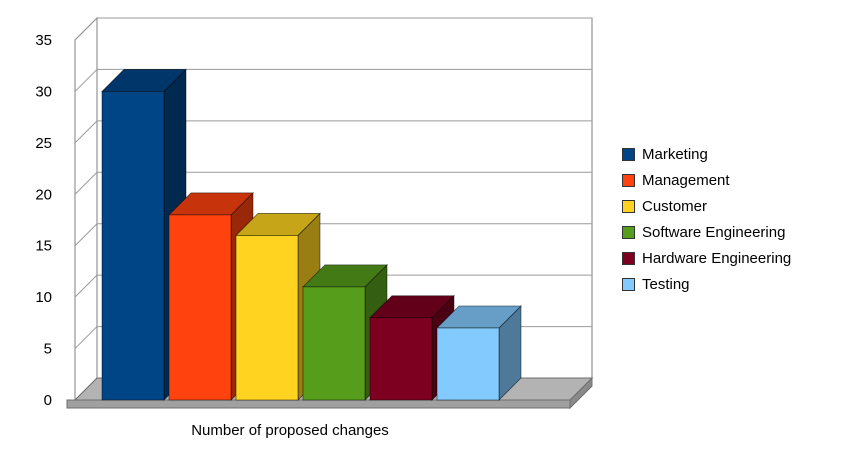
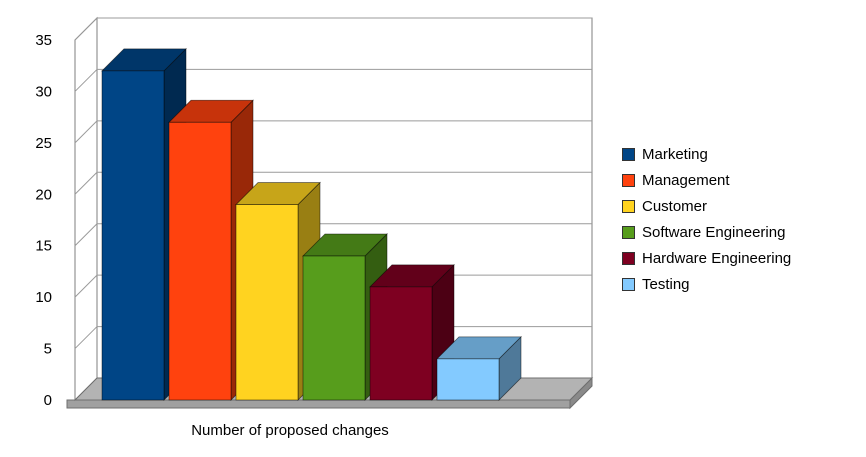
Marketing: 30 -> 32
Management: 18 -> 27
Customer: 16 -> 19
Software Engineering: 11 -> 14
Hardware Engineering: 8 -> 11
Testing: 7 -> 4
